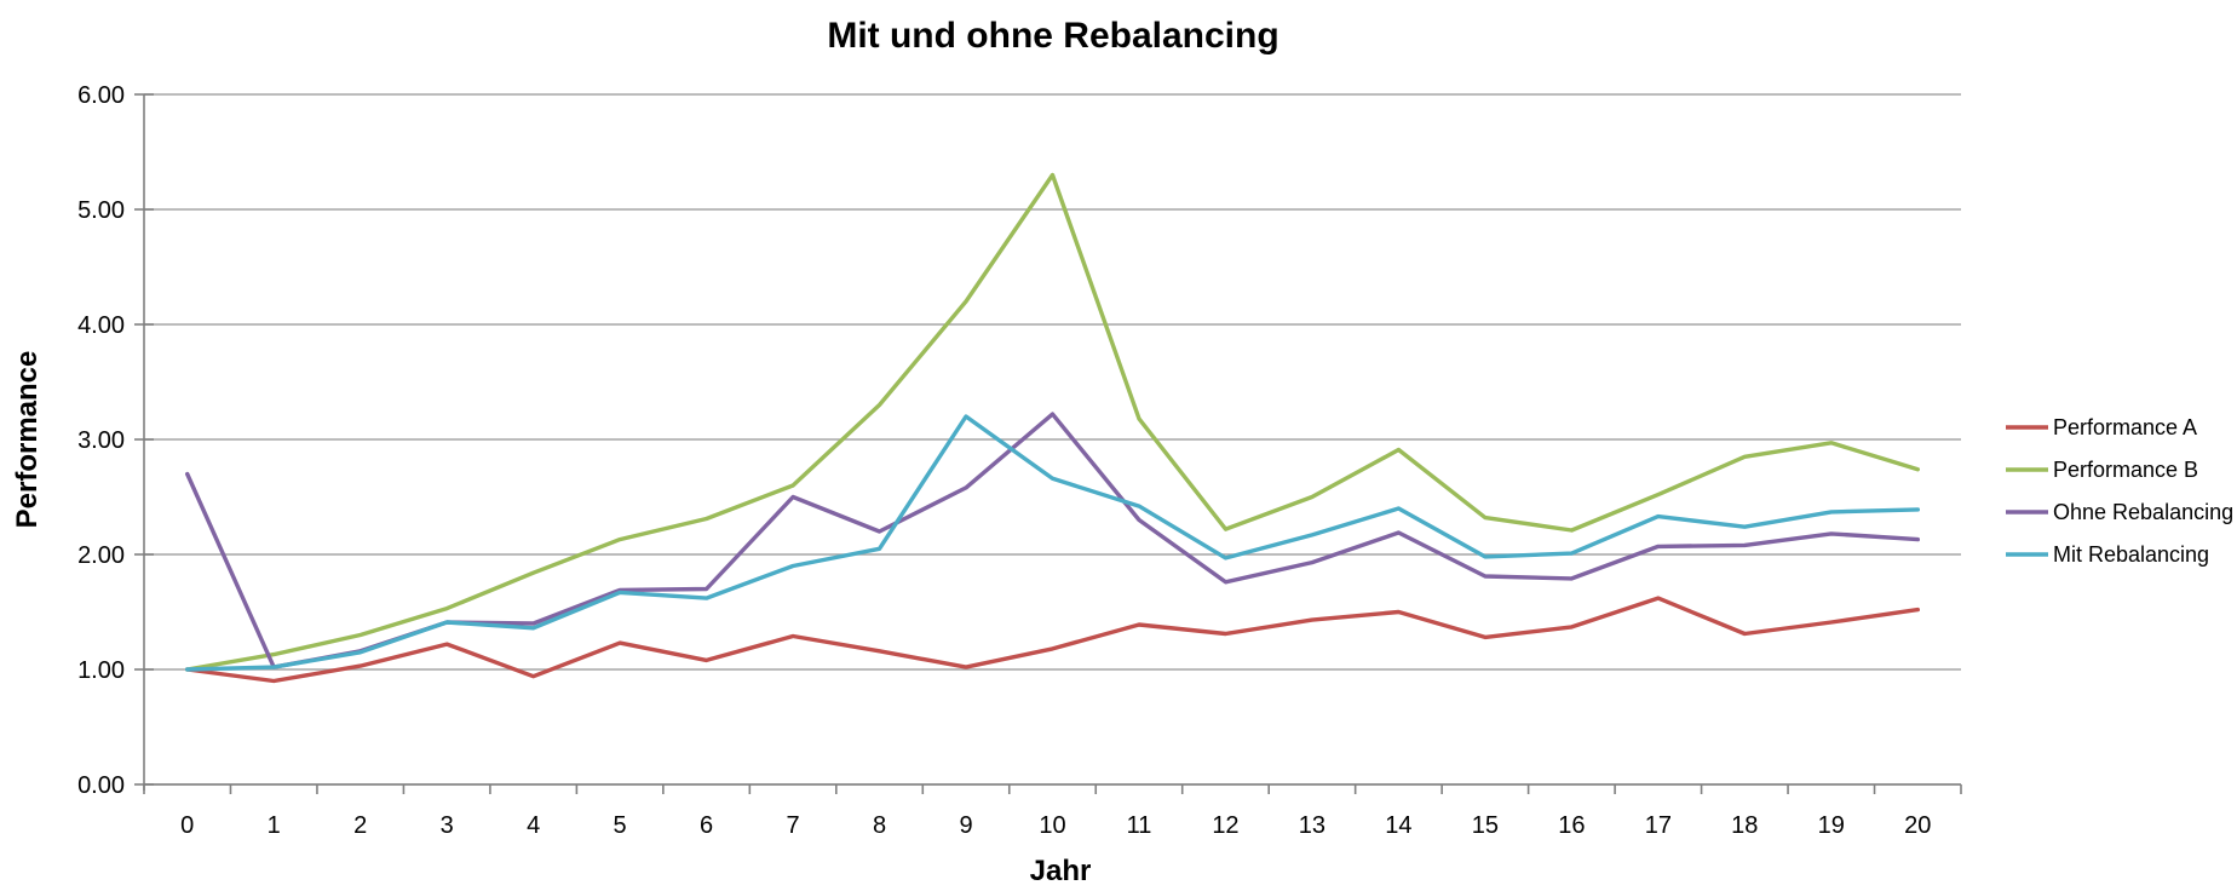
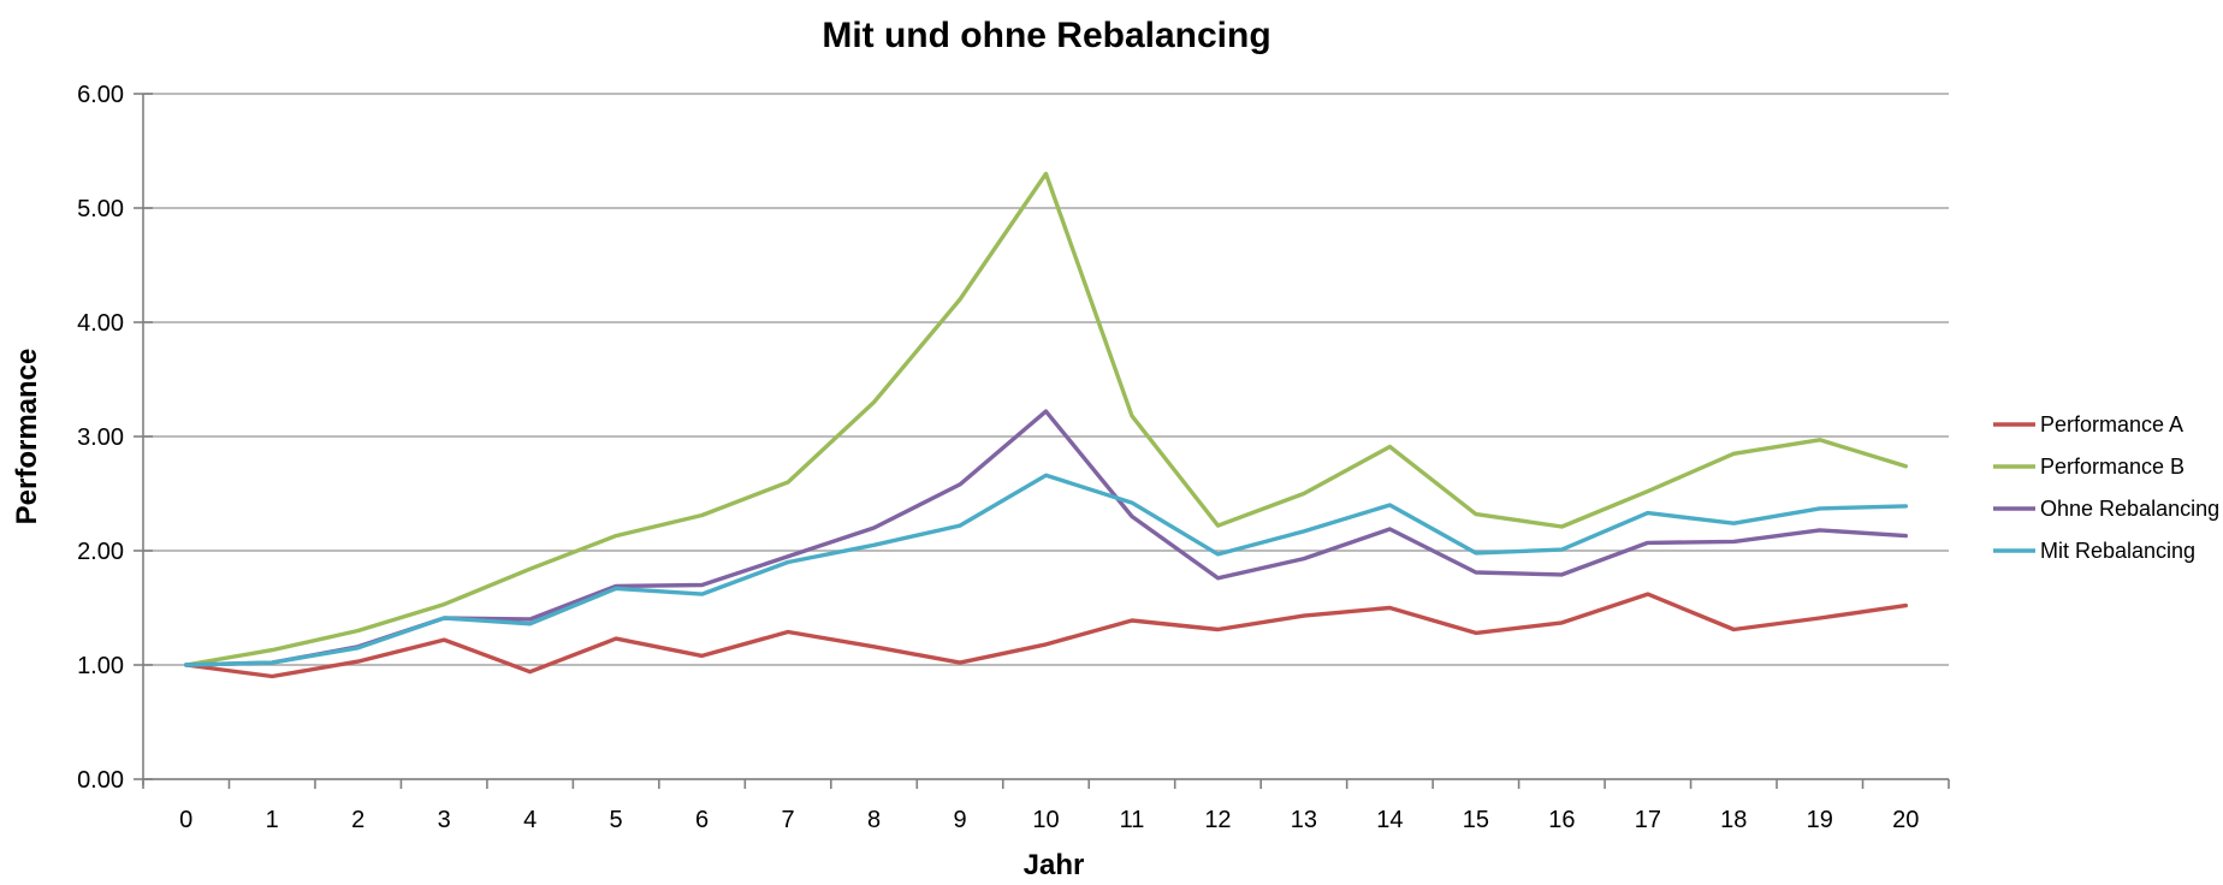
Ohne Rebalancing/0: 2.7 -> 1.0
Ohne Rebalancing/7: 2.5 -> 1.9
Mit Rebalancing/9: 3.2 -> 2.2
